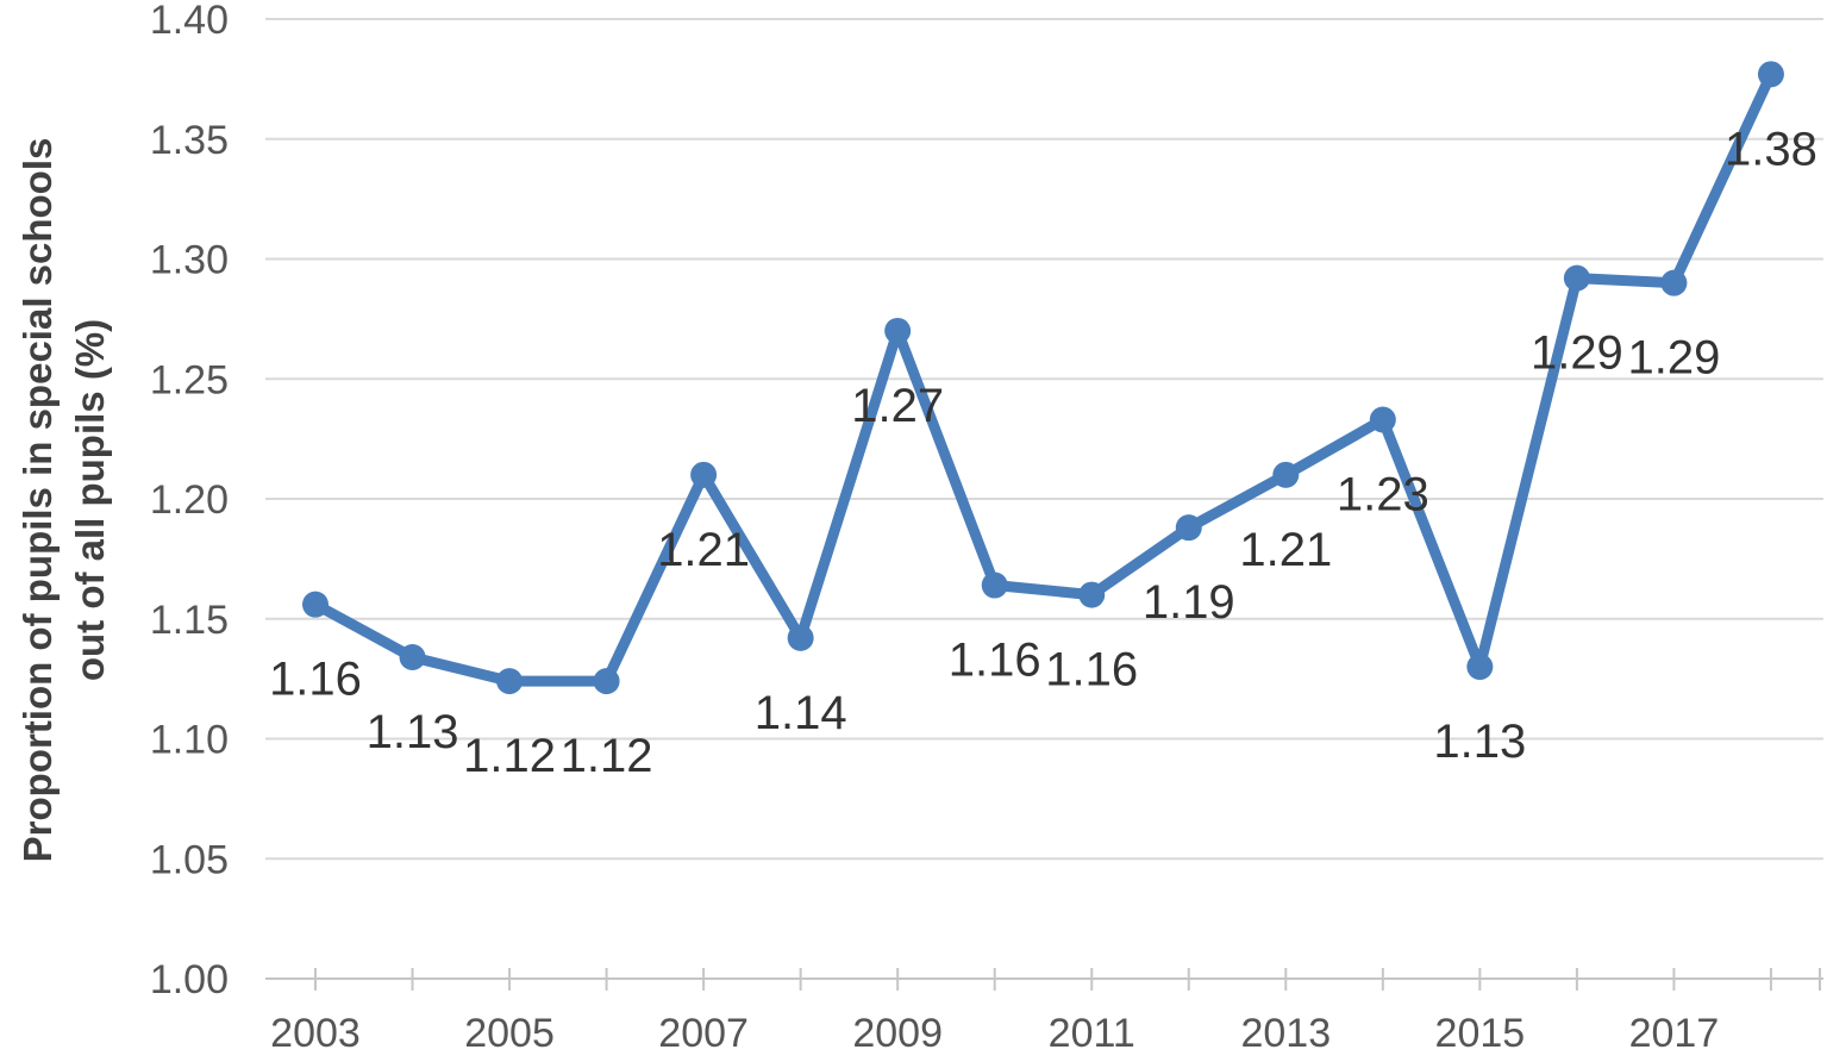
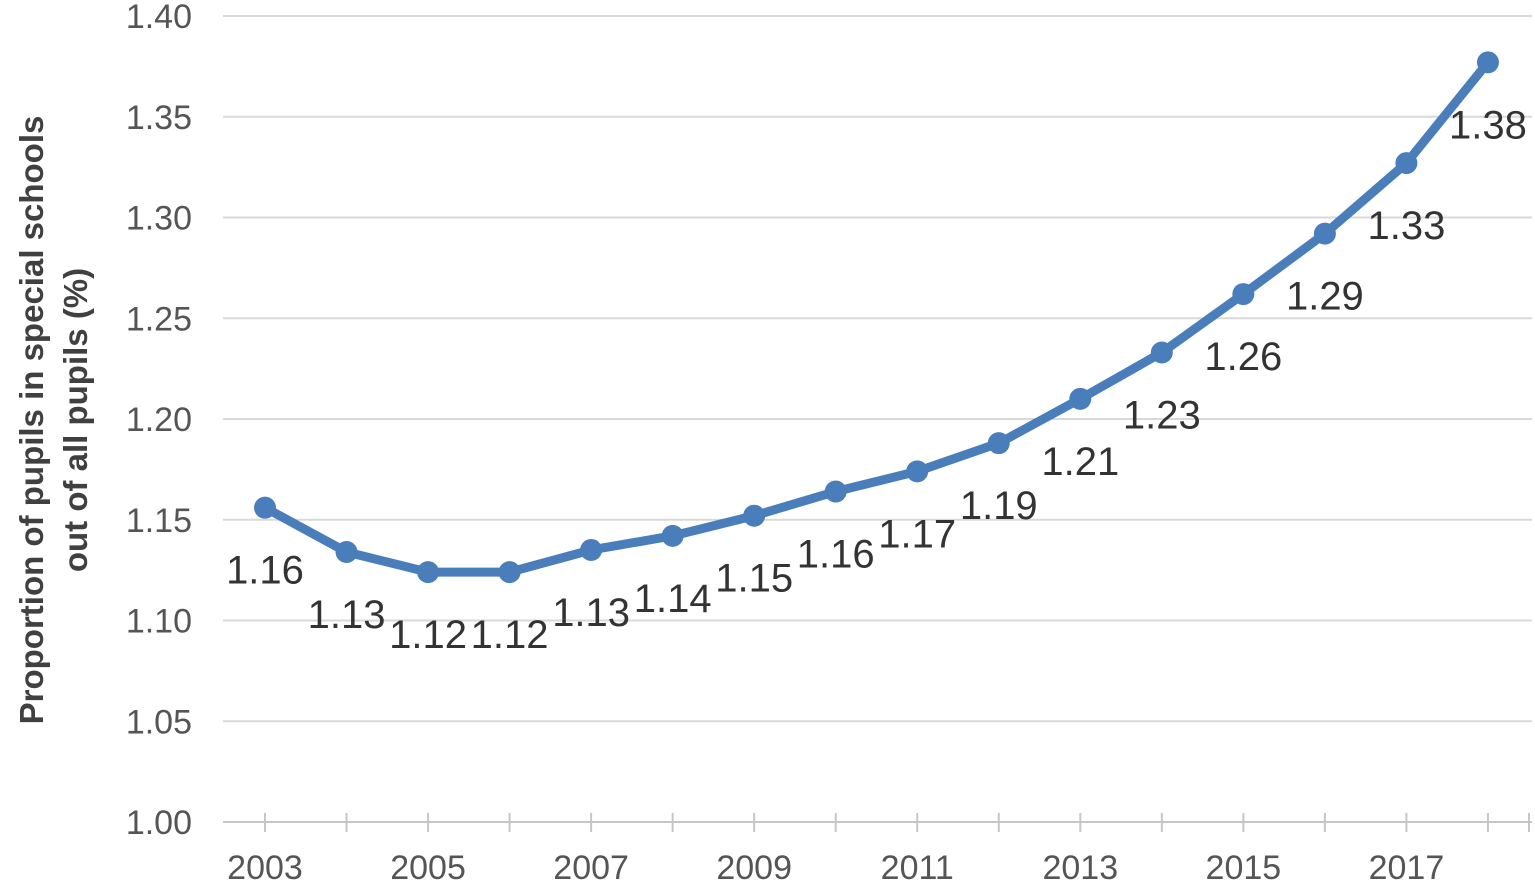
2007: 1.21 -> 1.13
2009: 1.27 -> 1.15
2011: 1.16 -> 1.17
2015: 1.13 -> 1.26
2017: 1.29 -> 1.33
